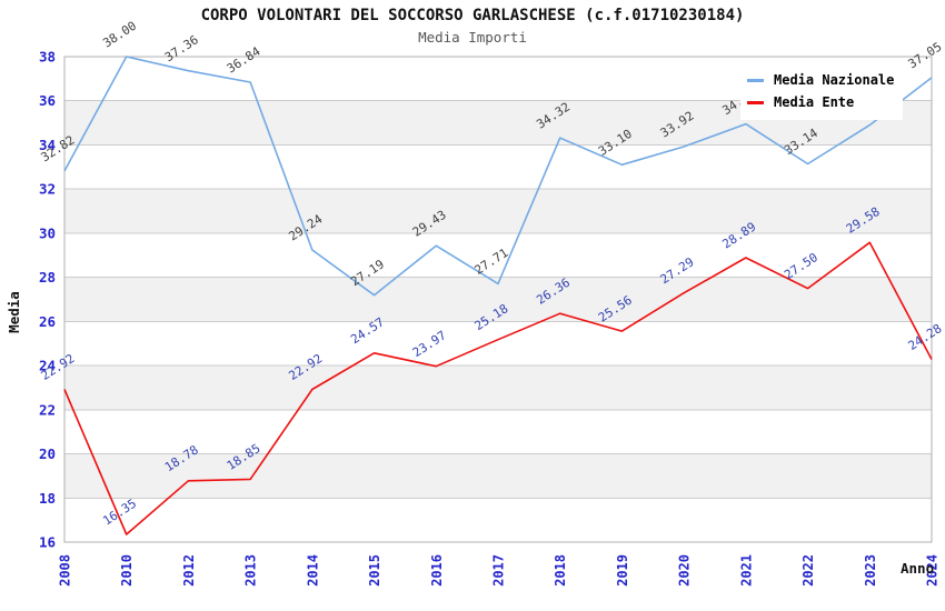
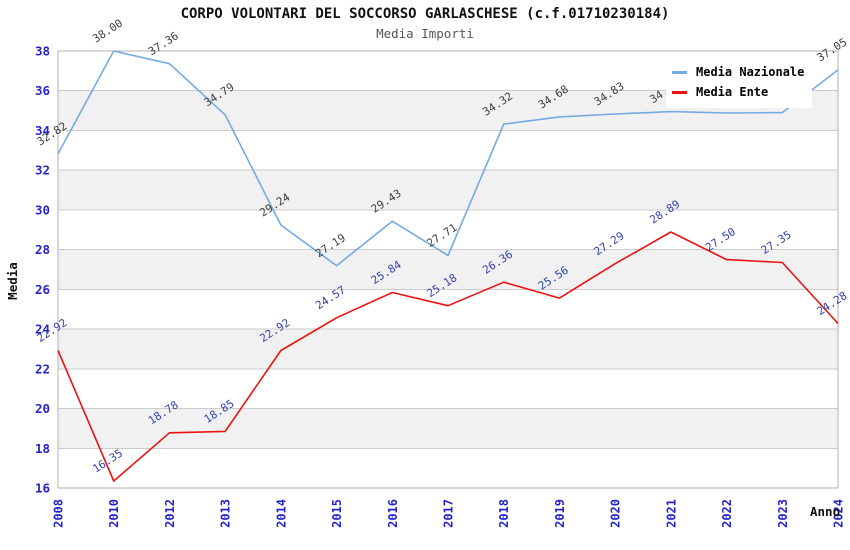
Media Nazionale/2013: 36.84 -> 34.79
Media Ente/2016: 23.97 -> 25.84
Media Nazionale/2019: 33.10 -> 34.68
Media Nazionale/2020: 33.92 -> 34.83
Media Nazionale/2022: 33.14 -> 34.88
Media Ente/2023: 29.58 -> 27.35
